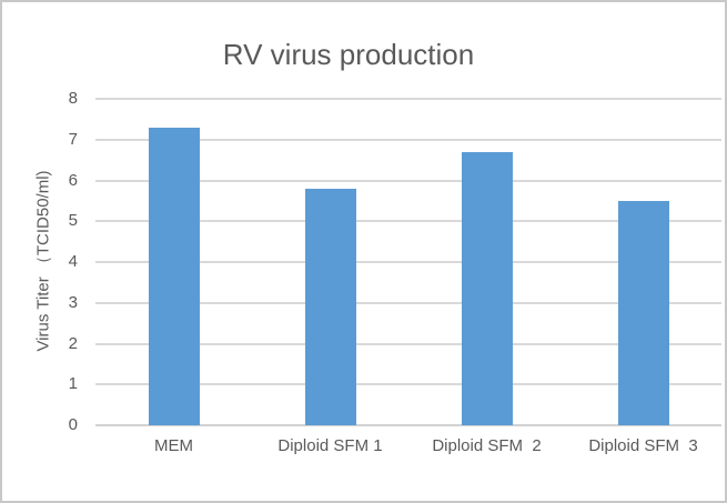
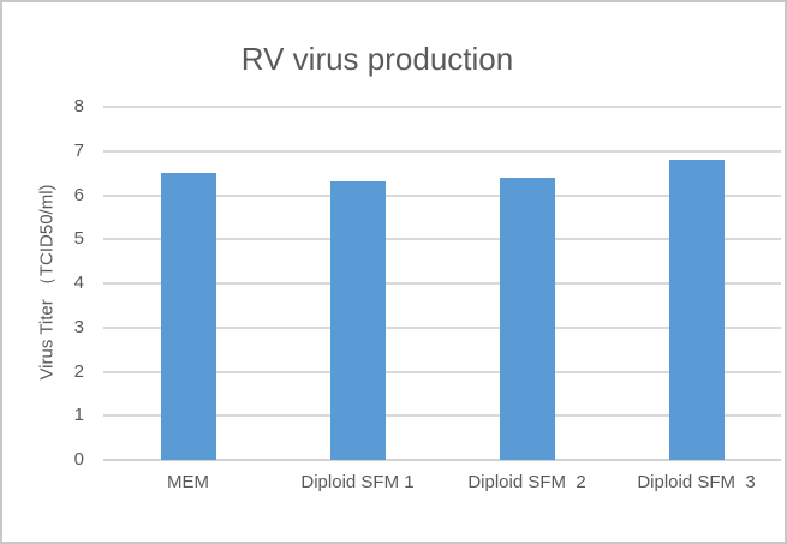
MEM: 7.3 -> 6.5
Diploid SFM 1: 5.8 -> 6.3
Diploid SFM 2: 6.7 -> 6.4
Diploid SFM 3: 5.5 -> 6.8
